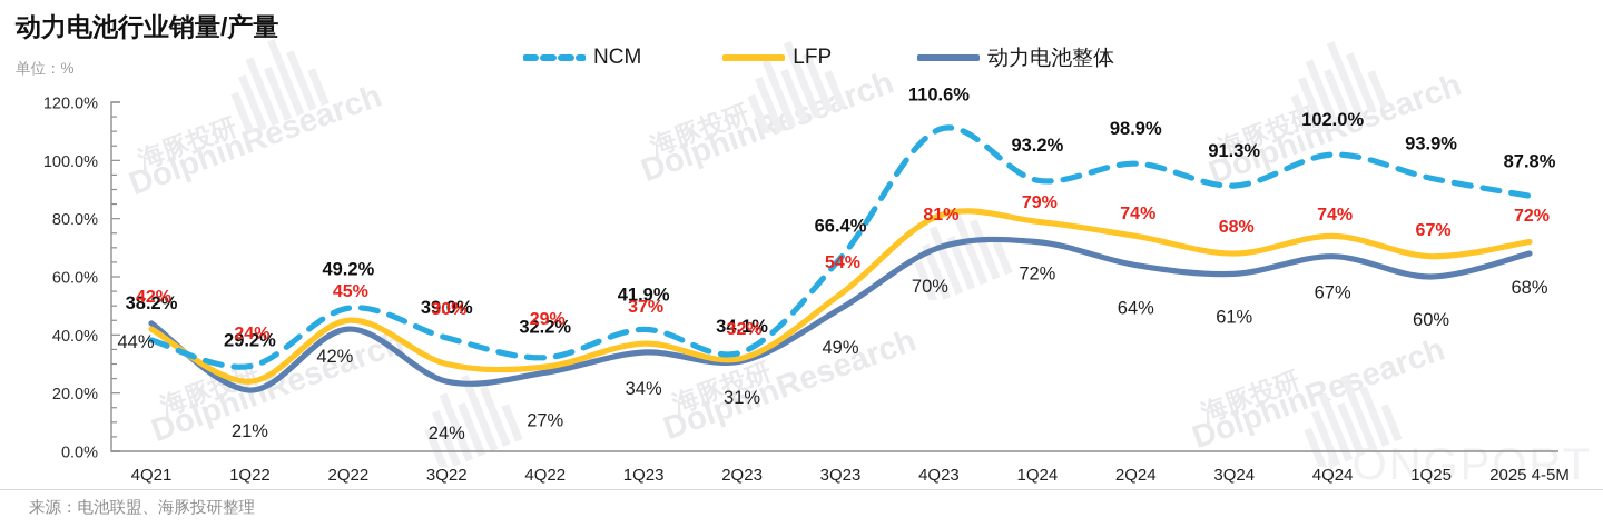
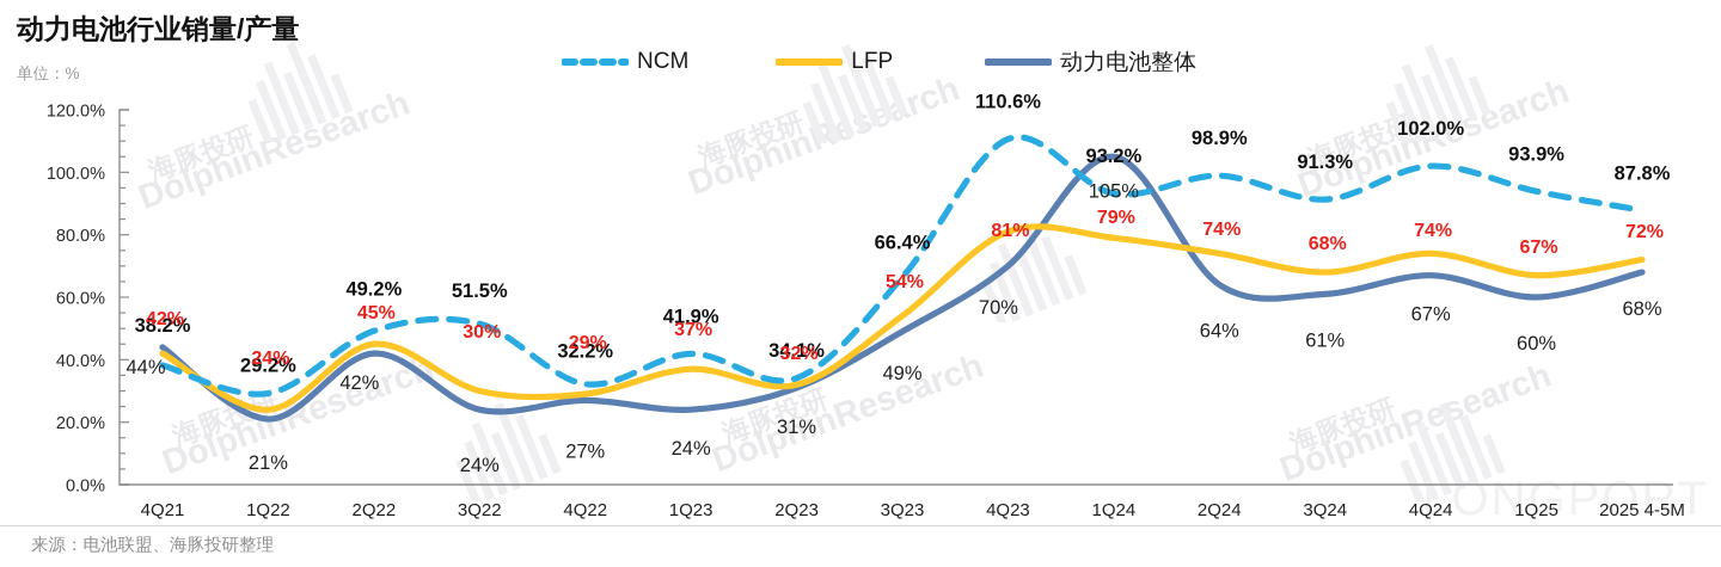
NCM/3Q22: 39.0% -> 51.5%
动力电池整体/1Q23: 34% -> 24%
动力电池整体/1Q24: 72% -> 105%
